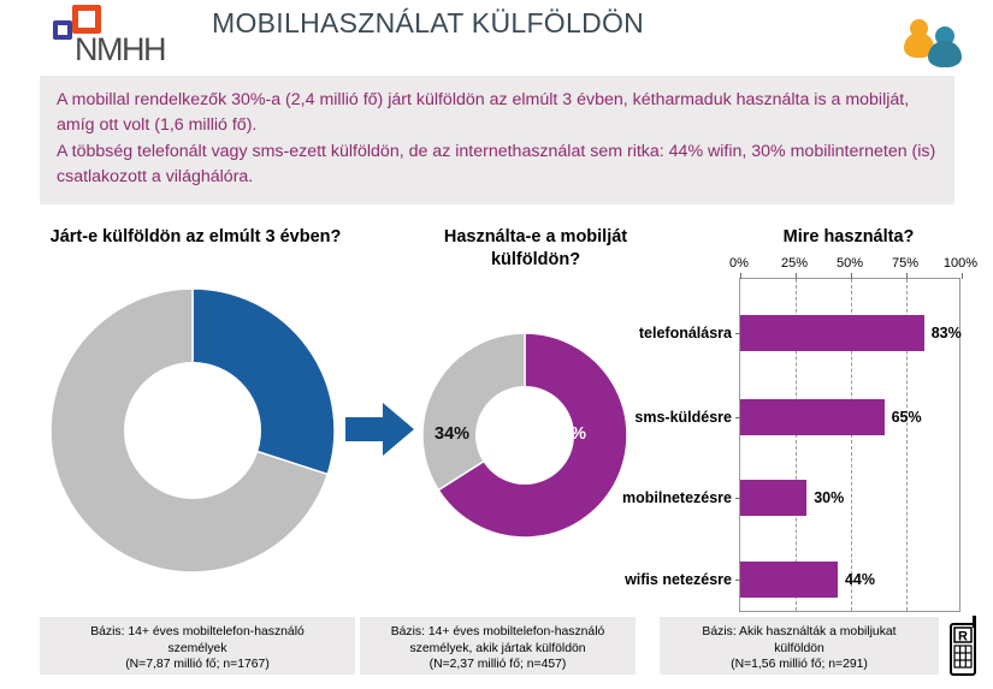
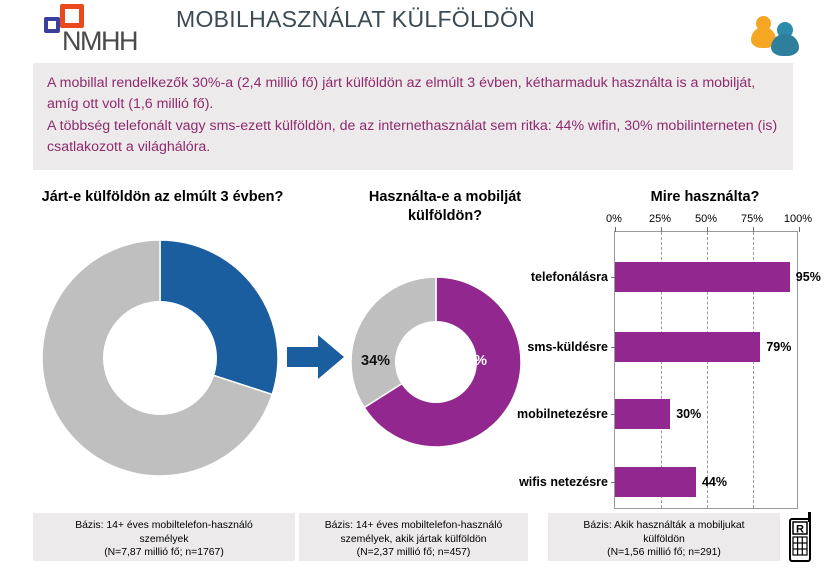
Mire használta?/telefonálásra: 83% -> 95%
Mire használta?/sms-küldésre: 65% -> 79%
